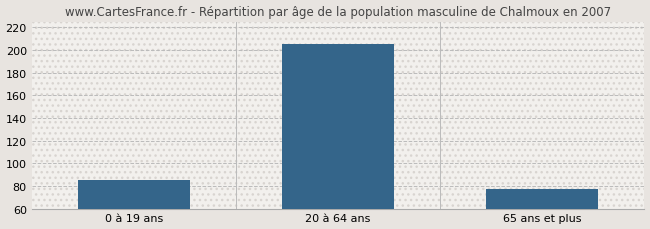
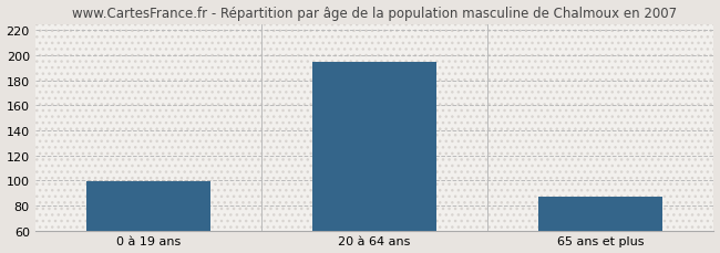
0 à 19 ans: 85 -> 99
20 à 64 ans: 205 -> 195
65 ans et plus: 77 -> 87
